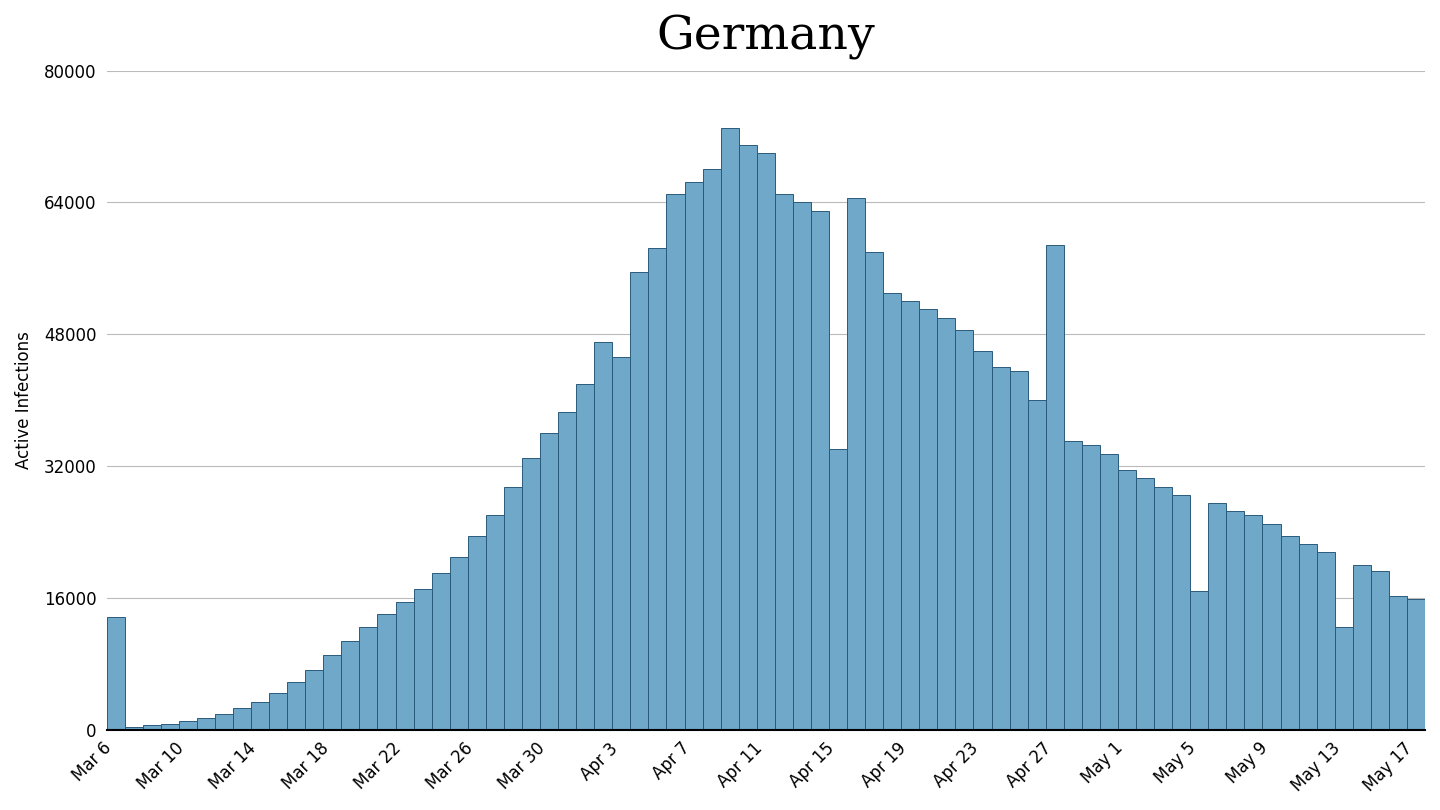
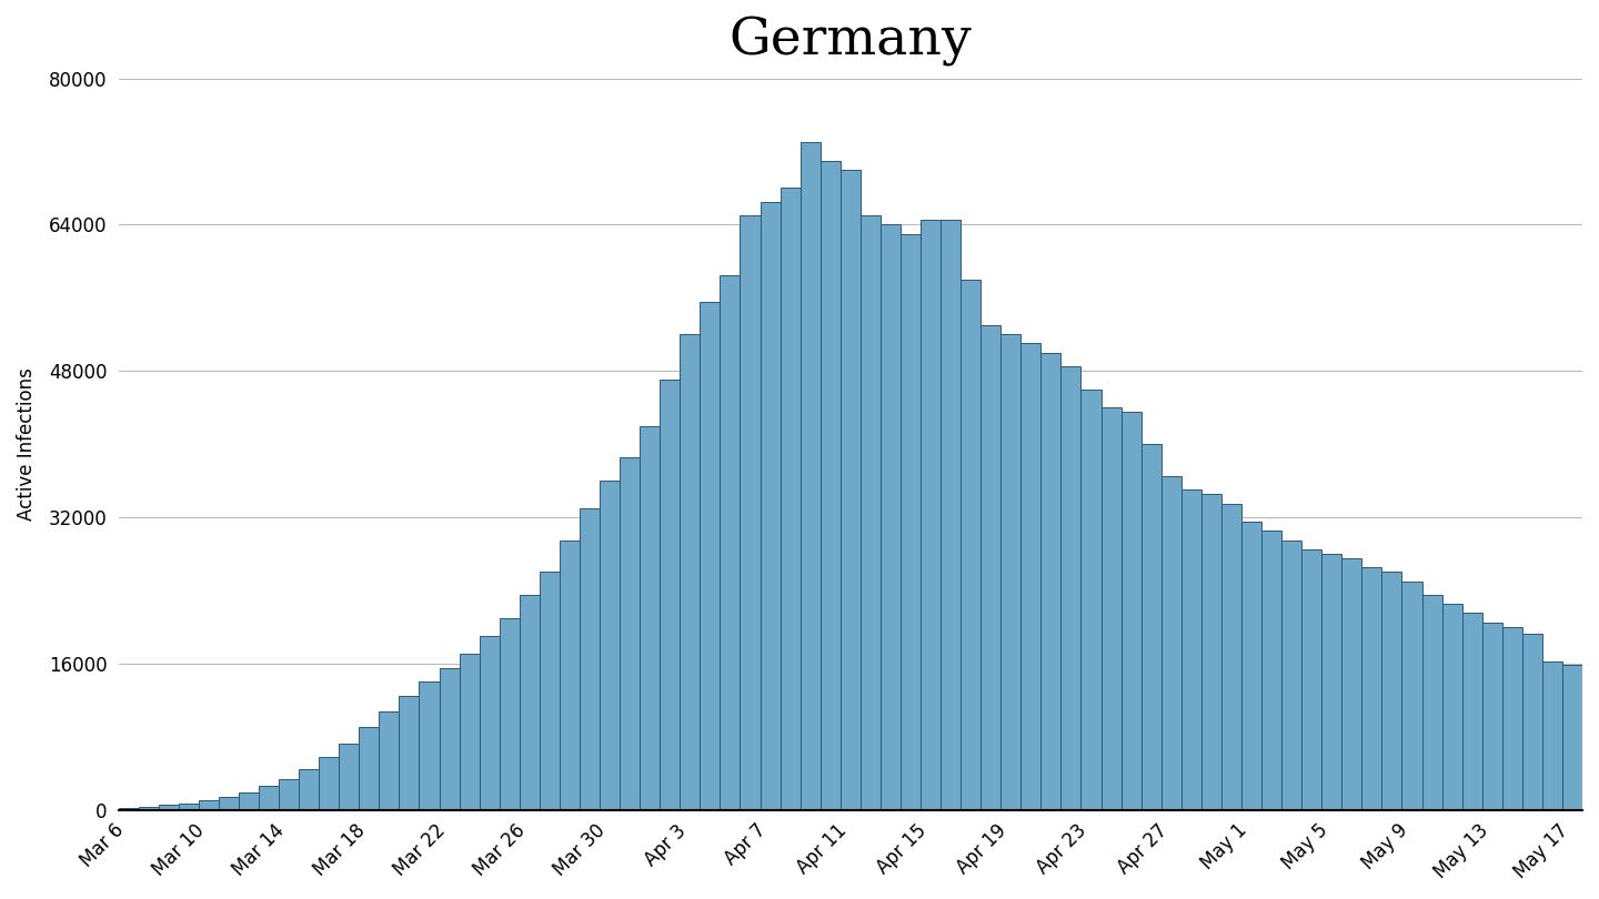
Mar 6: 13600 -> 200
Apr 3: 45200 -> 52000
Apr 15: 34000 -> 64500
Apr 27: 58800 -> 36500
May 5: 16800 -> 28000
May 13: 12400 -> 20500
